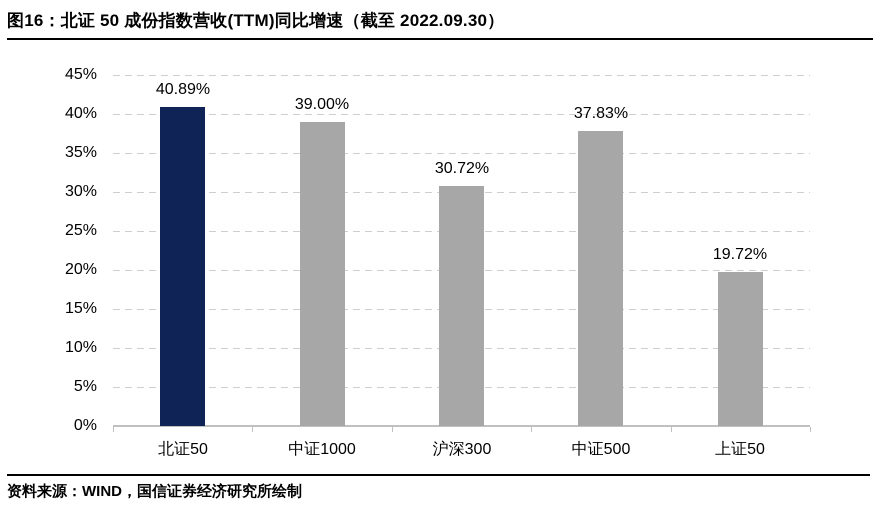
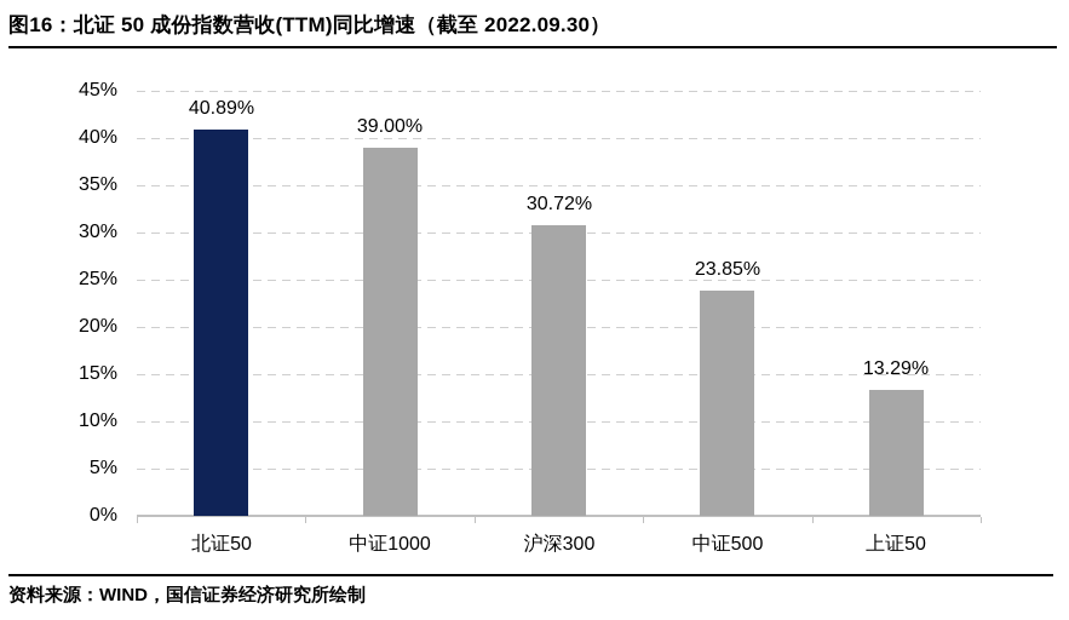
中证500: 37.83% -> 23.85%
上证50: 19.72% -> 13.29%
